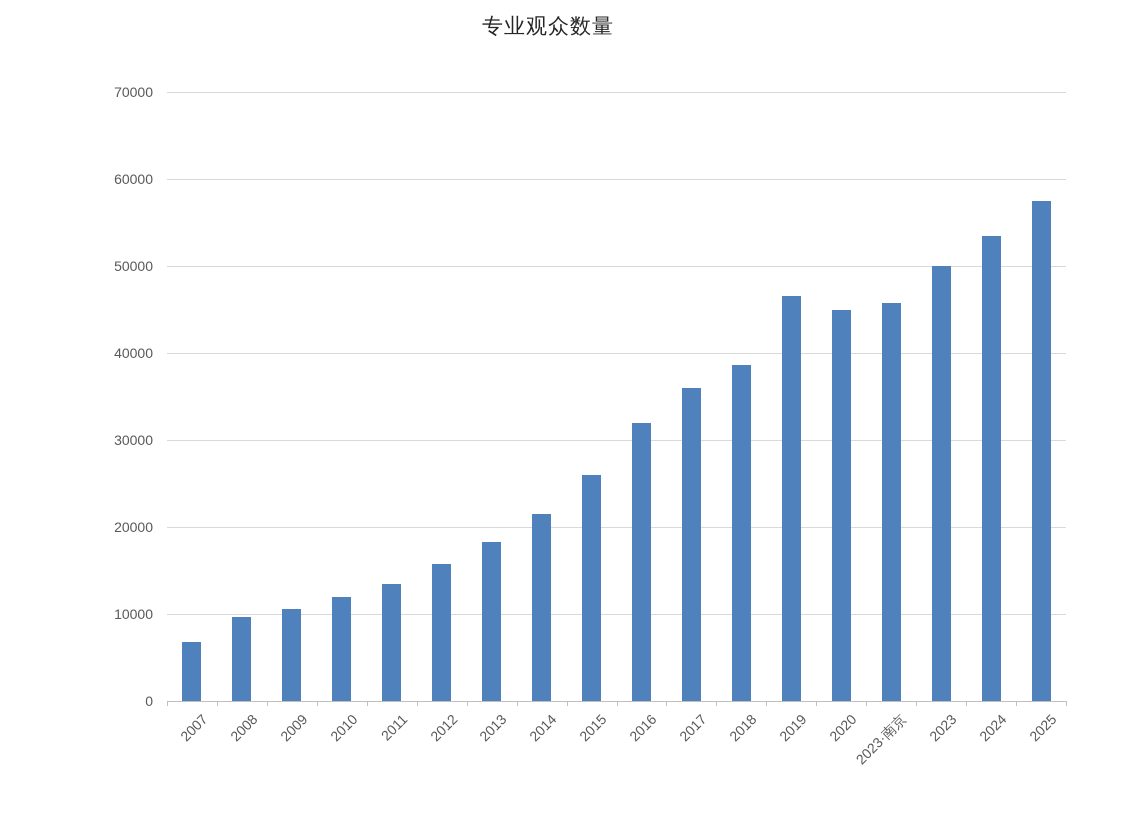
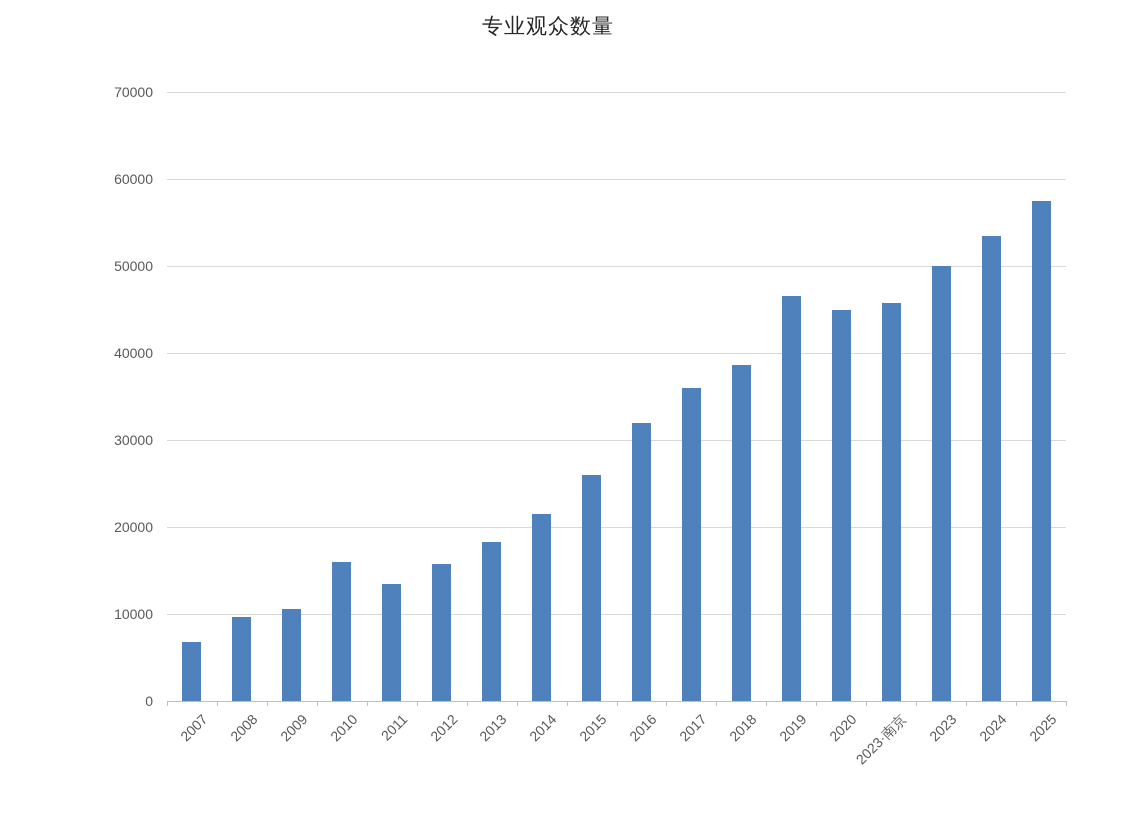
2010: 12000 -> 16000
